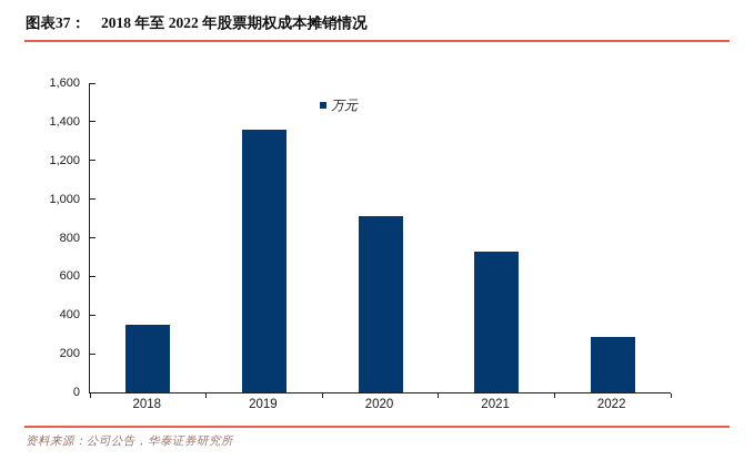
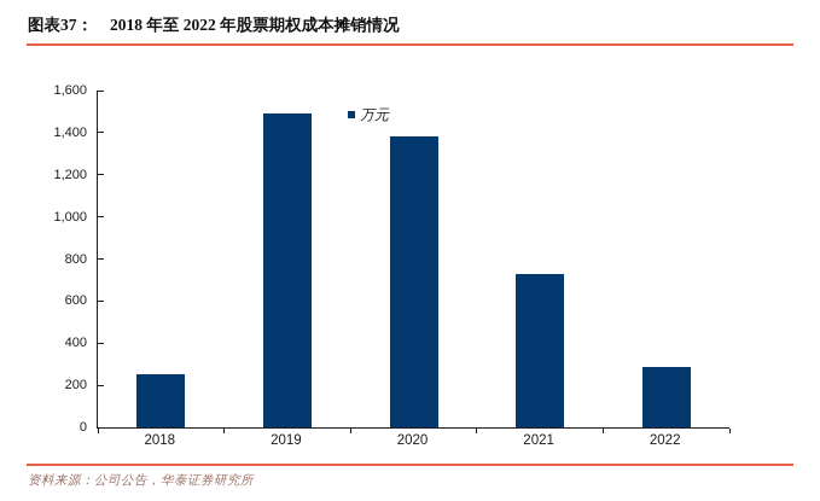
2018: 350 -> 250
2019: 1360 -> 1490
2020: 910 -> 1380
